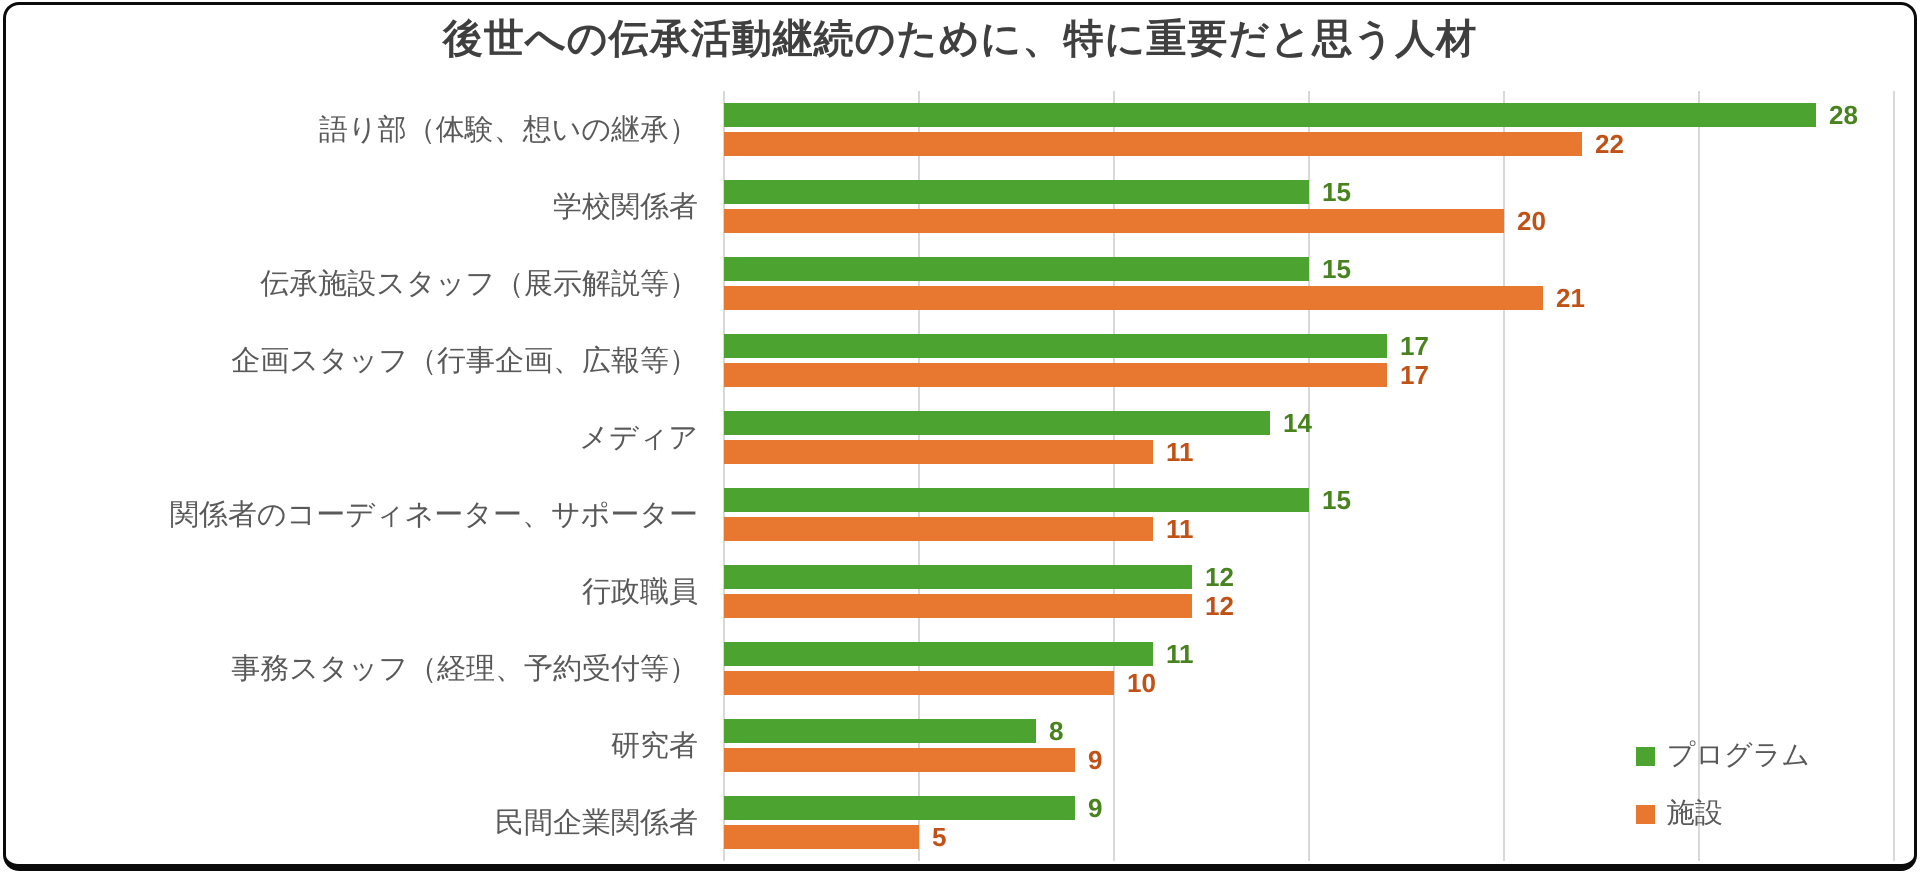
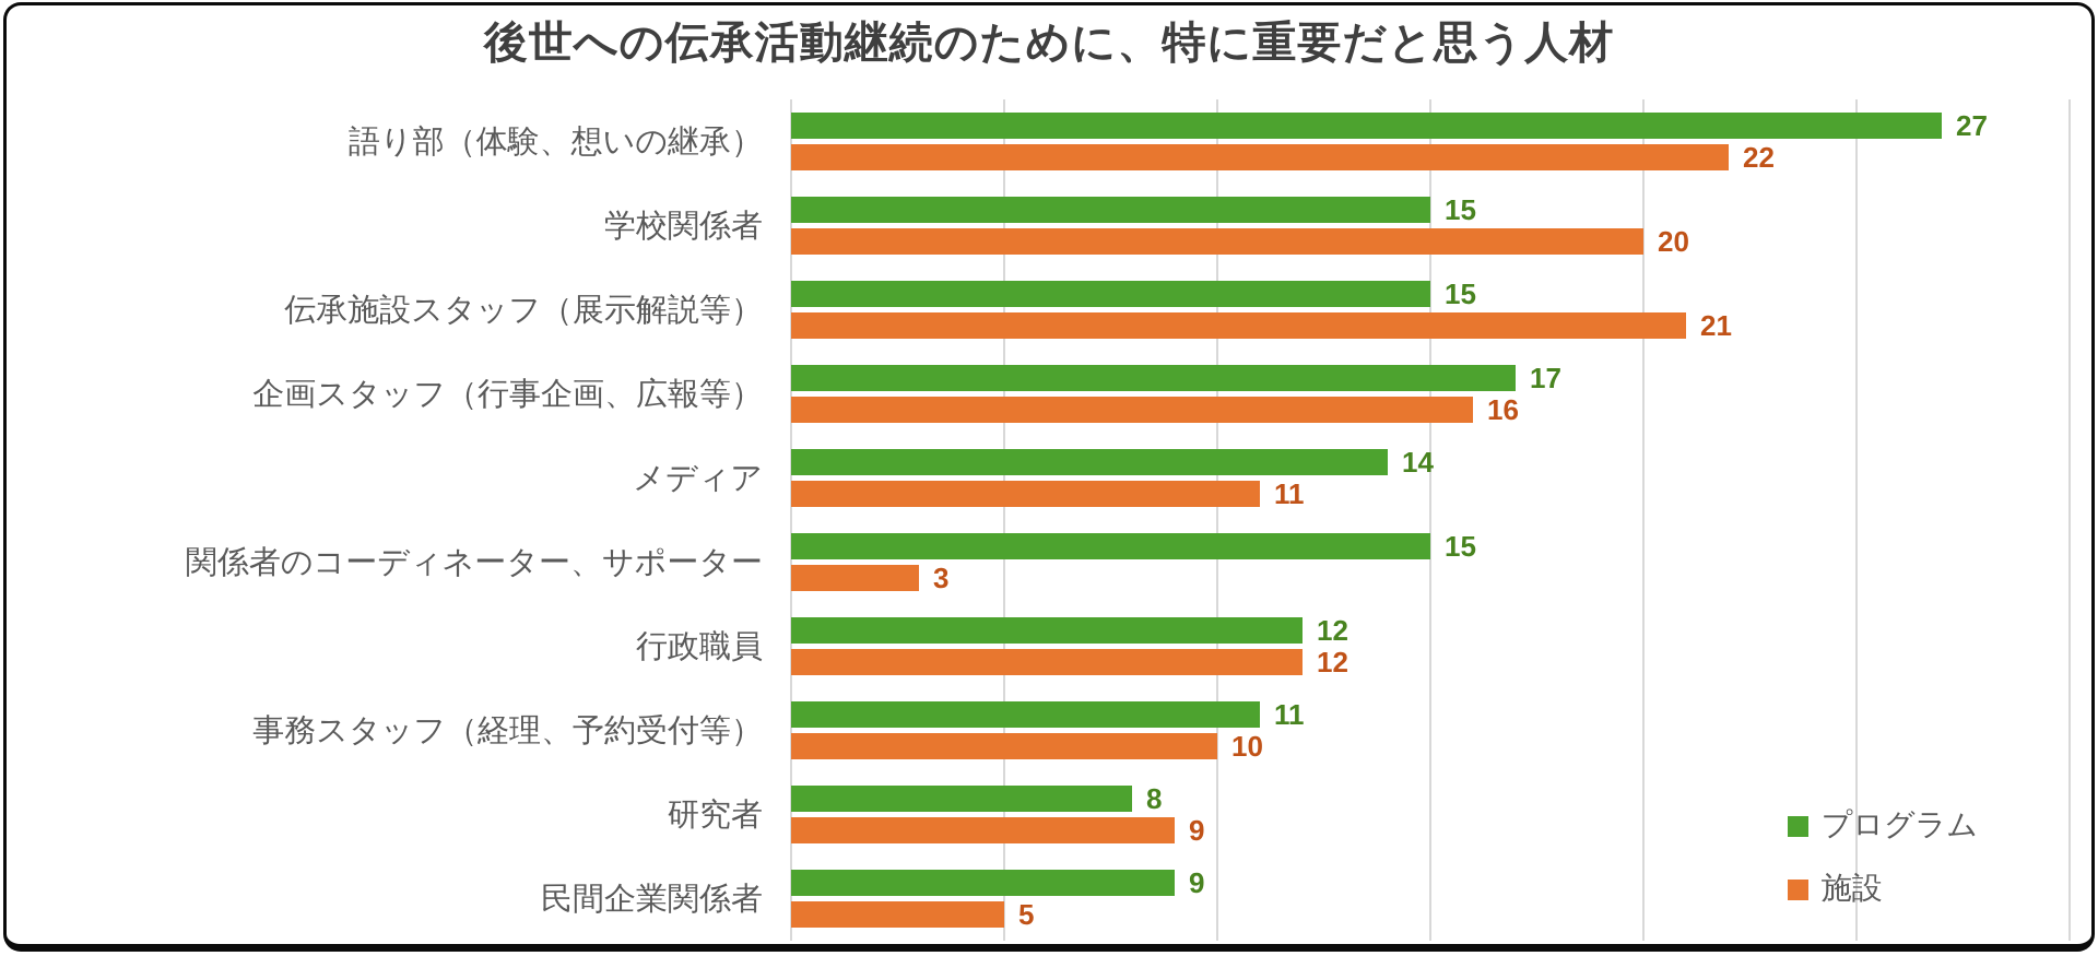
プログラム/語り部（体験、想いの継承）: 28 -> 27
施設/企画スタッフ（行事企画、広報等）: 17 -> 16
施設/関係者のコーディネーター、サポーター: 11 -> 3
